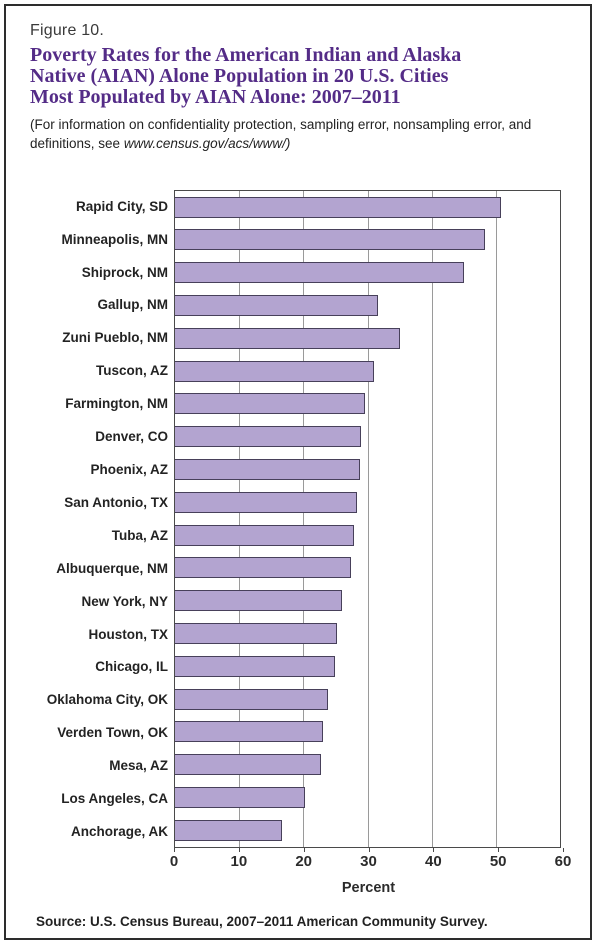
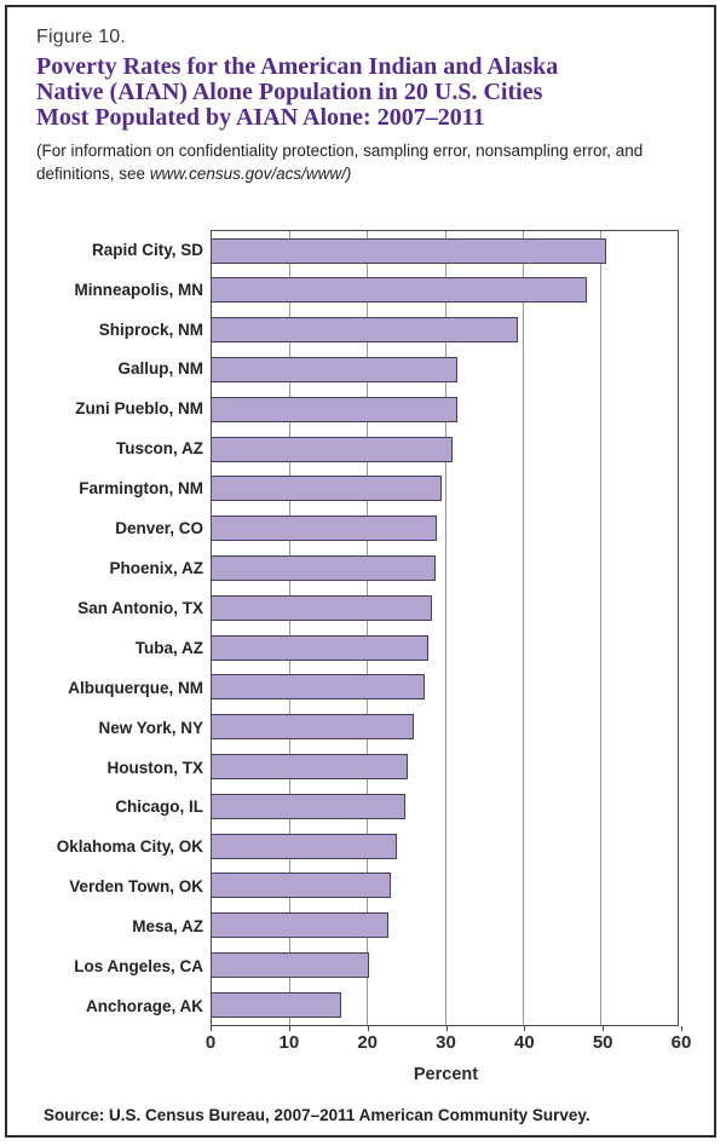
Shiprock, NM: 45 -> 40
Zuni Pueblo, NM: 35 -> 32
